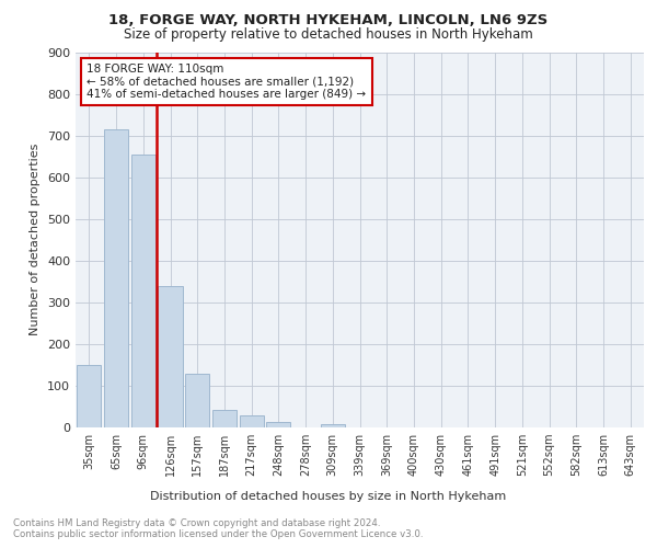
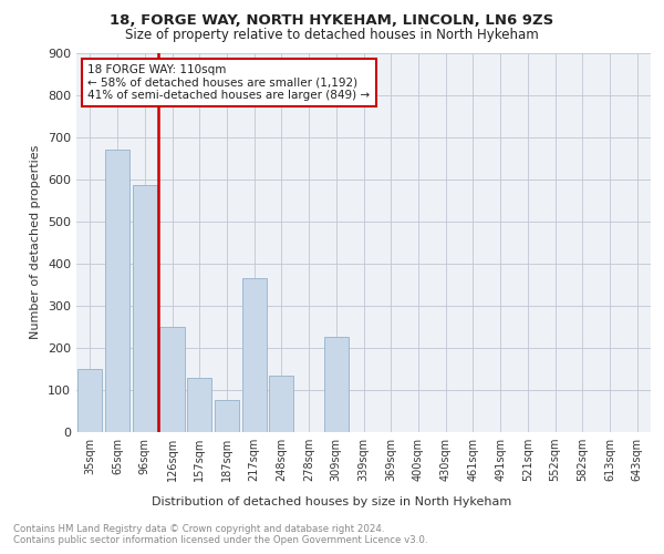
65sqm: 715 -> 670
96sqm: 655 -> 585
126sqm: 340 -> 250
187sqm: 42 -> 75
217sqm: 30 -> 365
248sqm: 12 -> 135
309sqm: 8 -> 225
